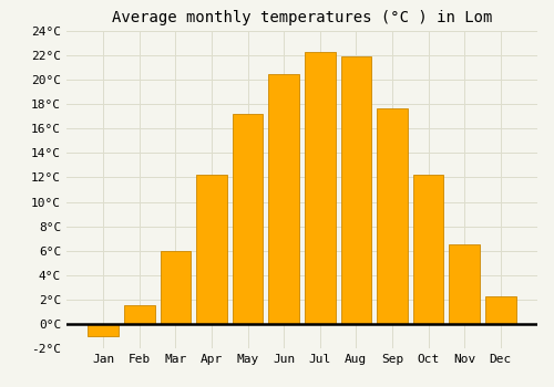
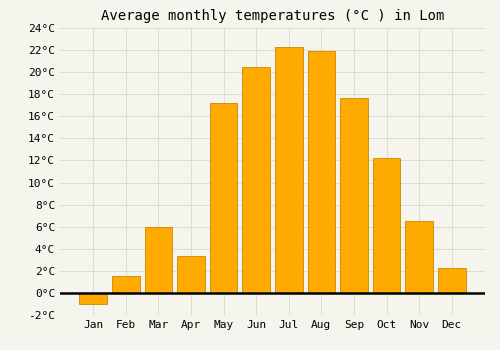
Apr: 12.2°C -> 3.3°C
